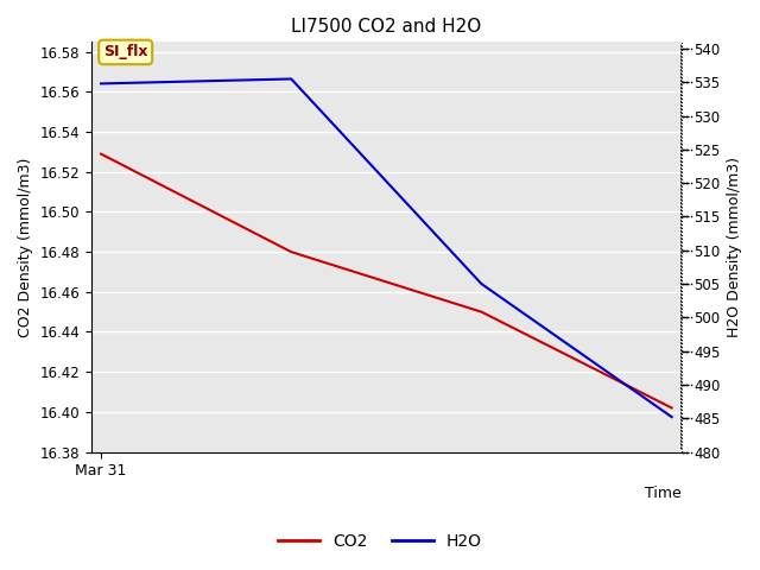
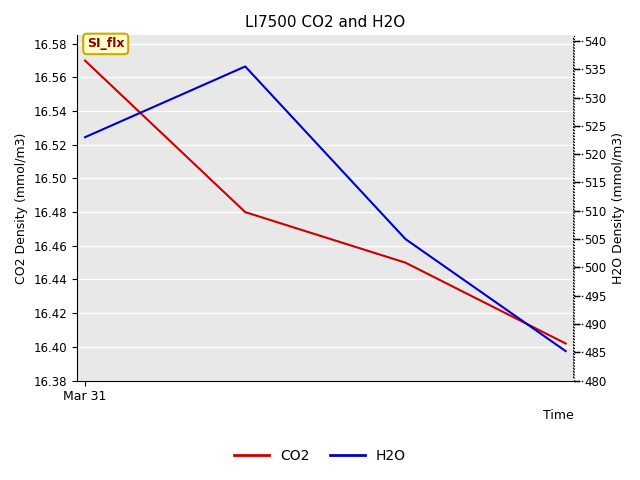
CO2/Mar 31: 16.529 -> 16.570
H2O/Mar 31: 534.8 -> 523.0
